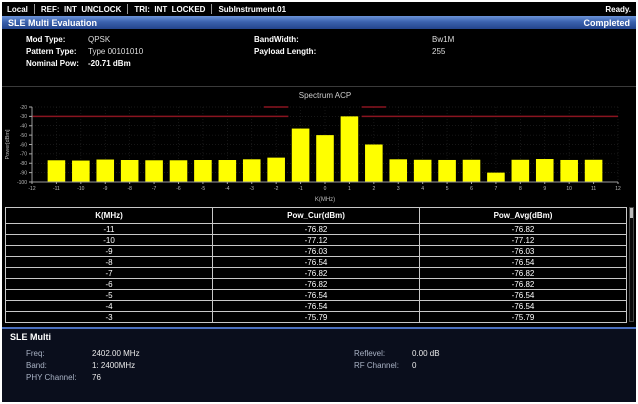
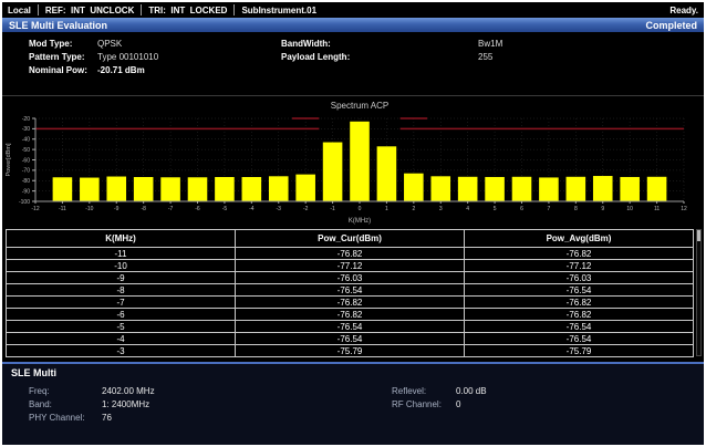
0: -50 -> -20
1: -30 -> -50
2: -60 -> -70
7: -90 -> -80
